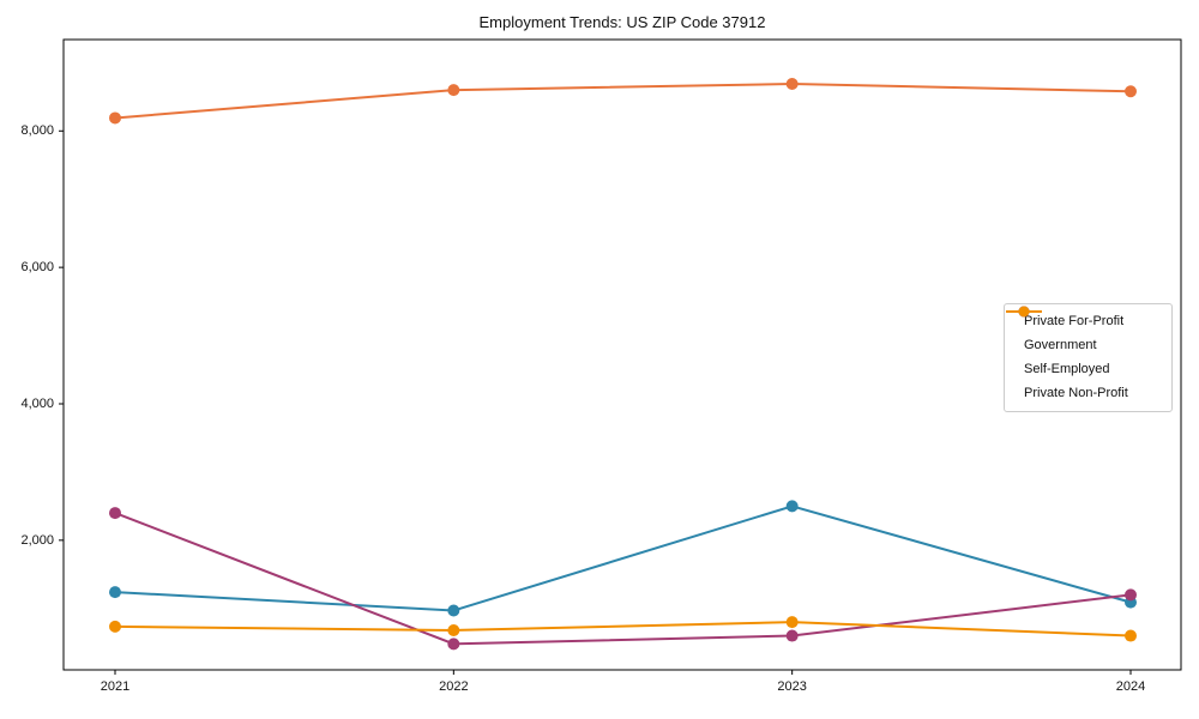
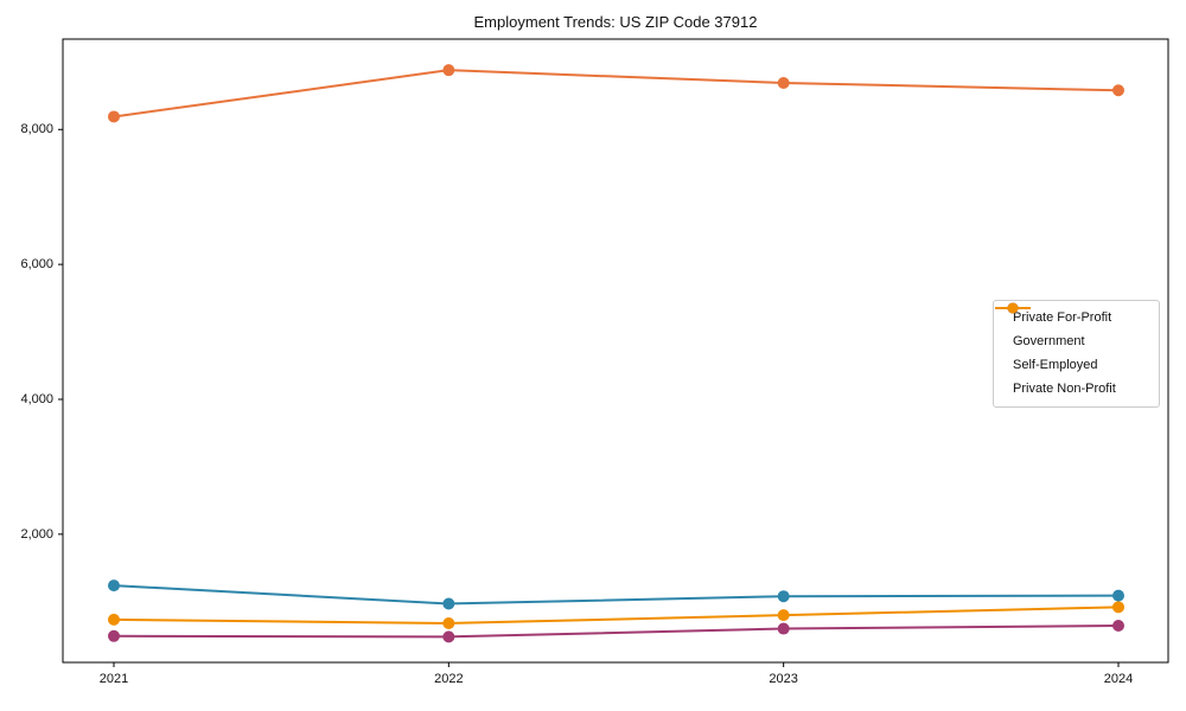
Self-Employed/2021: 2400 -> 500
Private For-Profit/2022: 8600 -> 8900
Government/2023: 2500 -> 1100
Self-Employed/2024: 1200 -> 600
Private Non-Profit/2024: 600 -> 900
